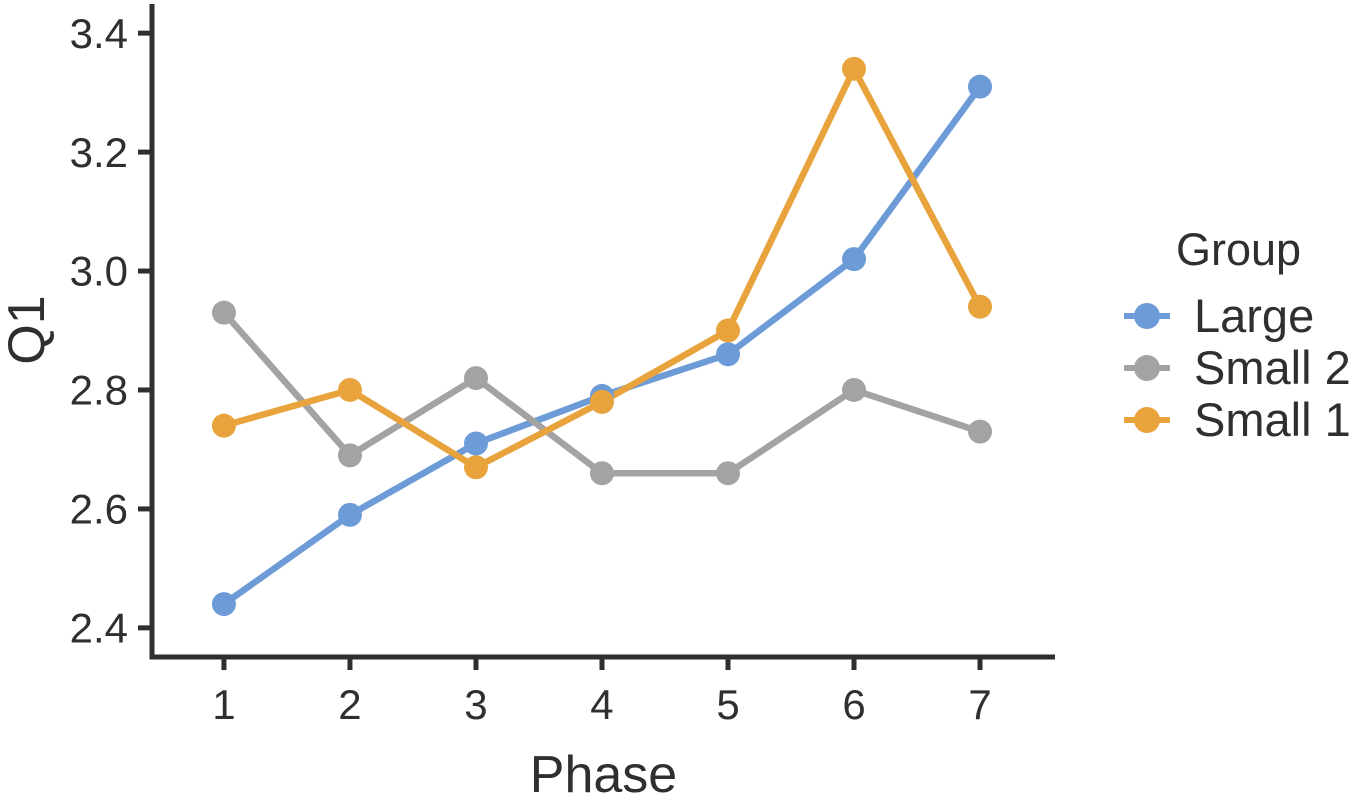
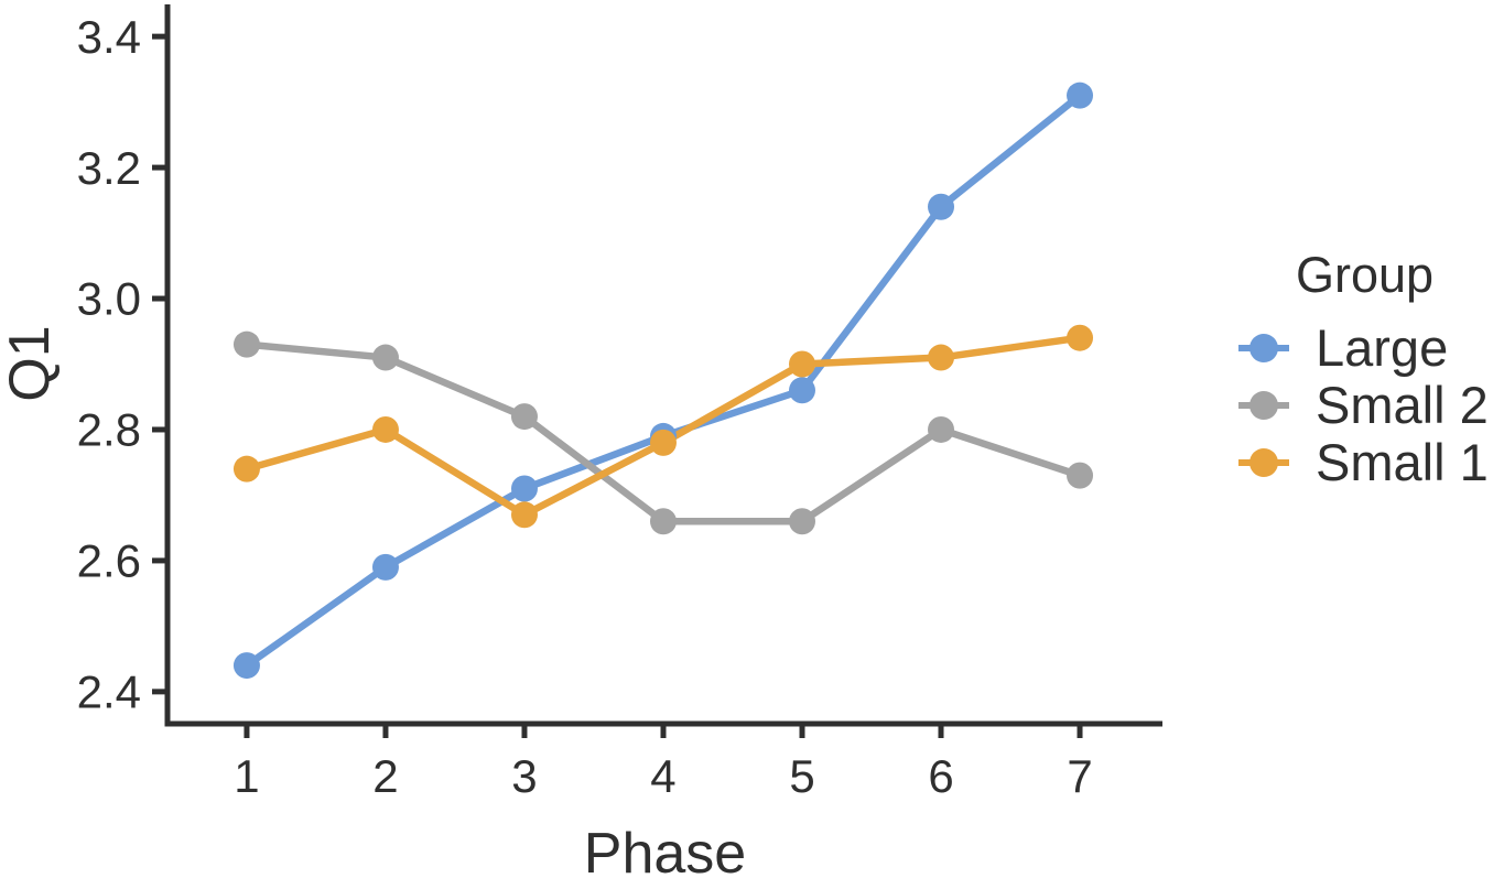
Small 2/2: 2.69 -> 2.91
Large/6: 3.02 -> 3.14
Small 1/6: 3.34 -> 2.91
